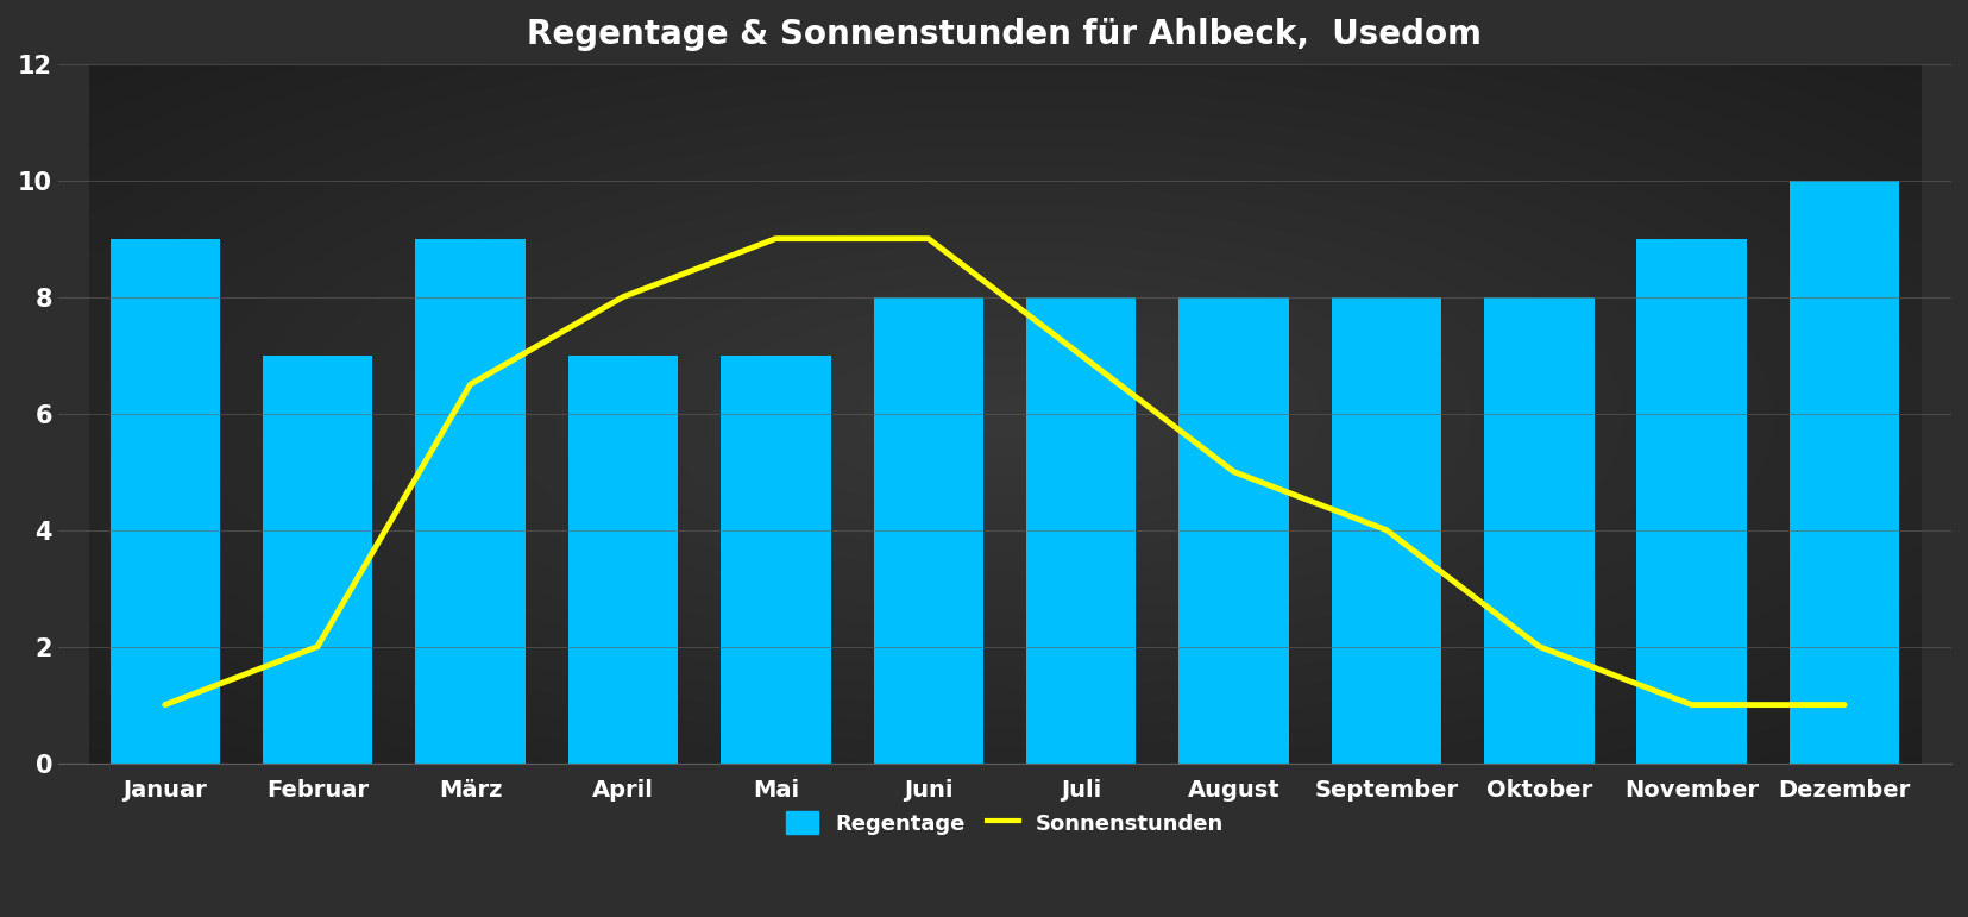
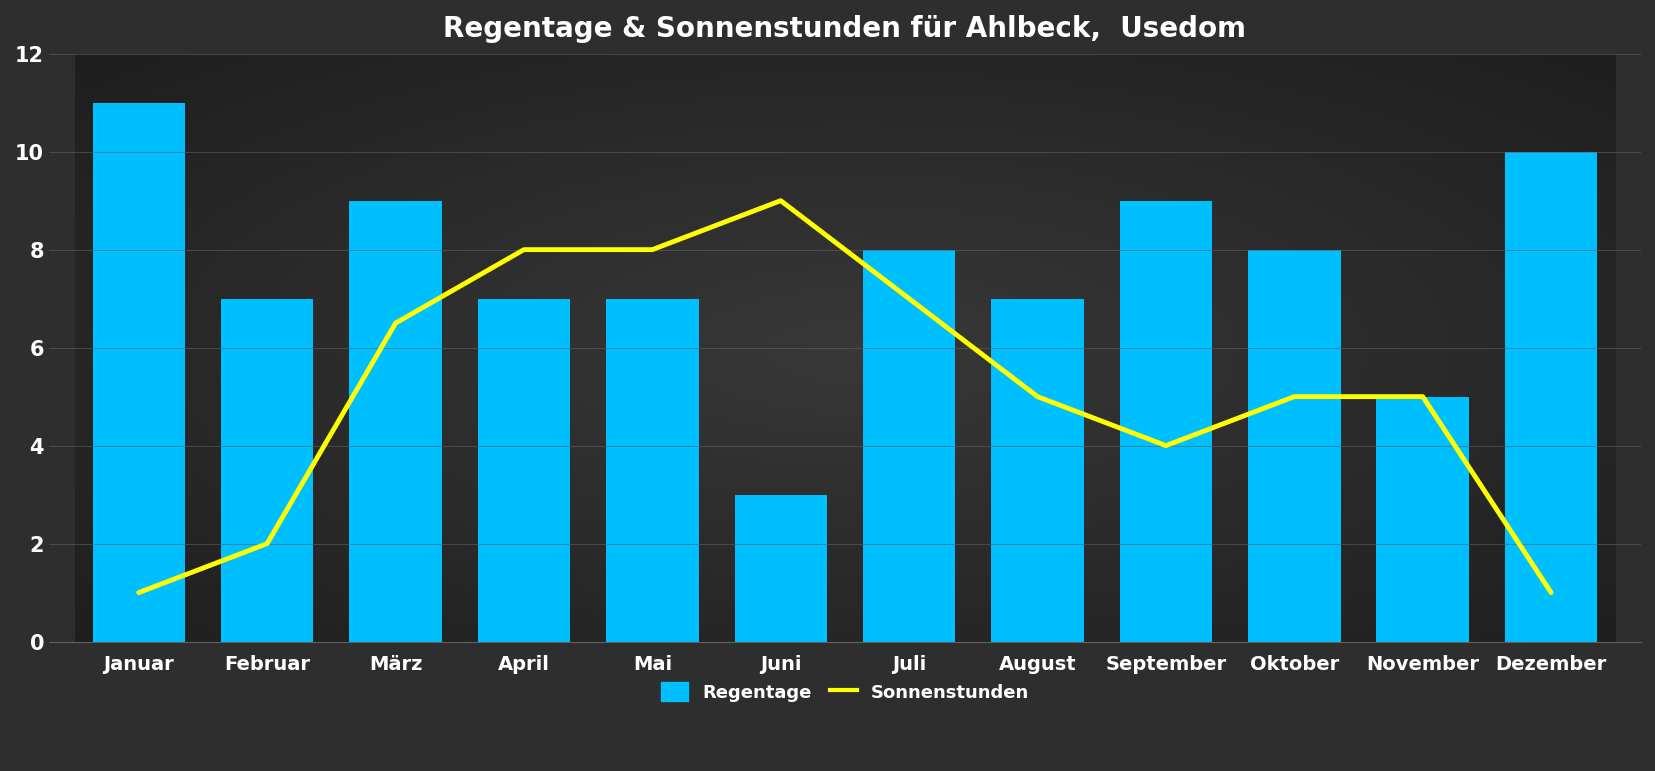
Regentage/Januar: 9 -> 11
Sonnenstunden/Mai: 9.0 -> 8.0
Regentage/Juni: 8 -> 3
Regentage/August: 8 -> 7
Regentage/September: 8 -> 9
Sonnenstunden/Oktober: 2.0 -> 5.0
Regentage/November: 9 -> 5
Sonnenstunden/November: 1.0 -> 5.0
